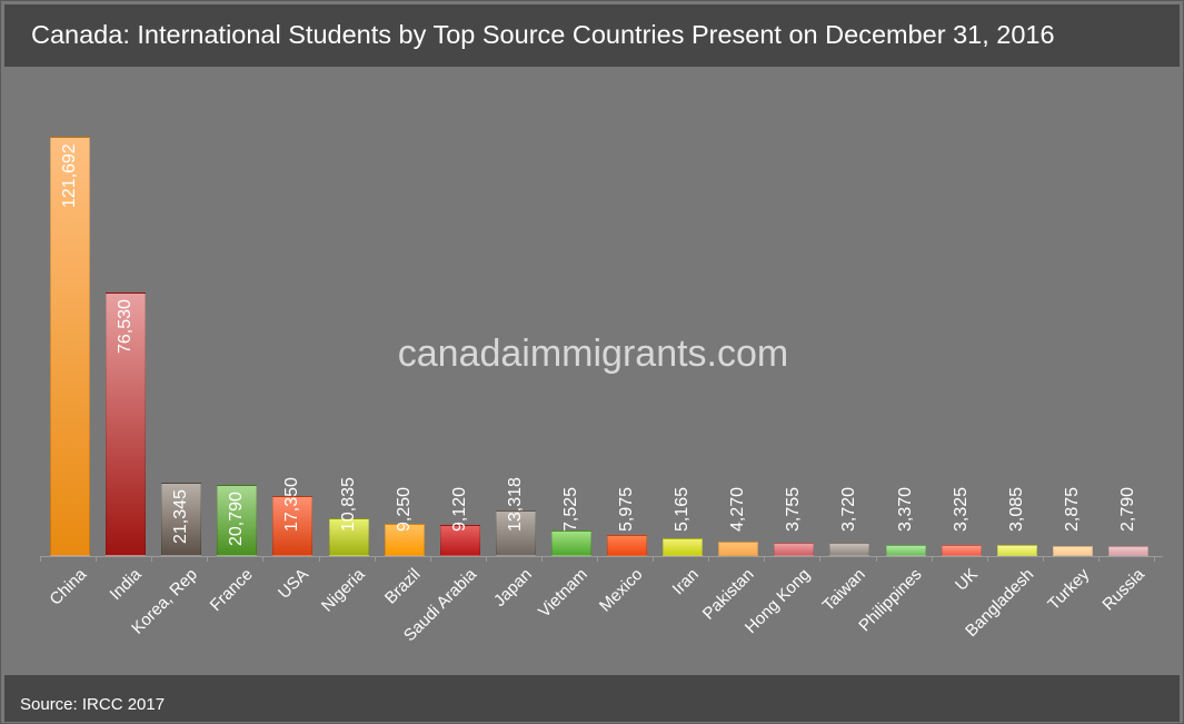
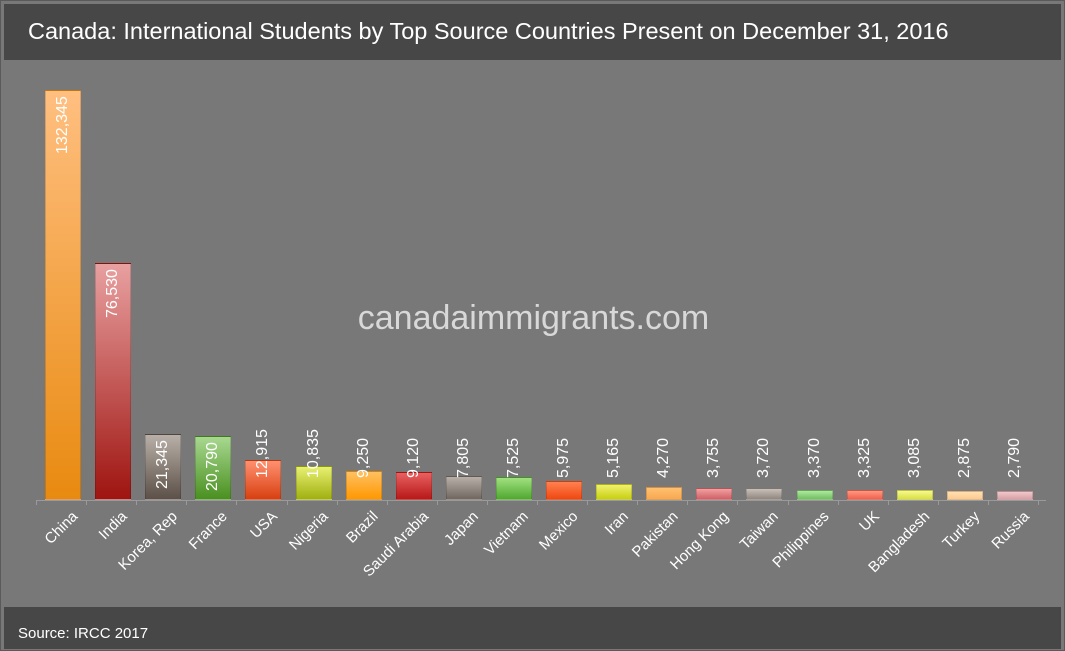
China: 121,692 -> 132,345
USA: 17,350 -> 12,915
Japan: 13,318 -> 7,805
